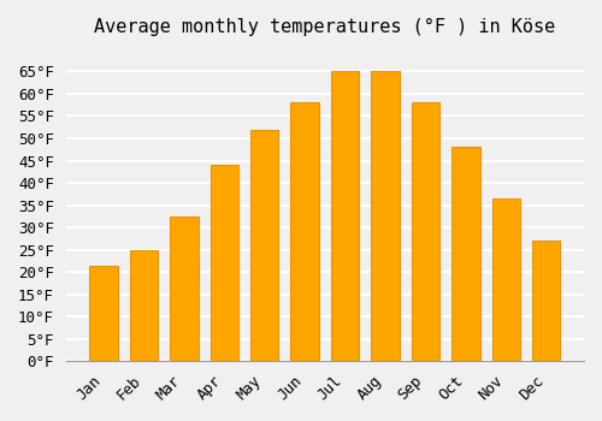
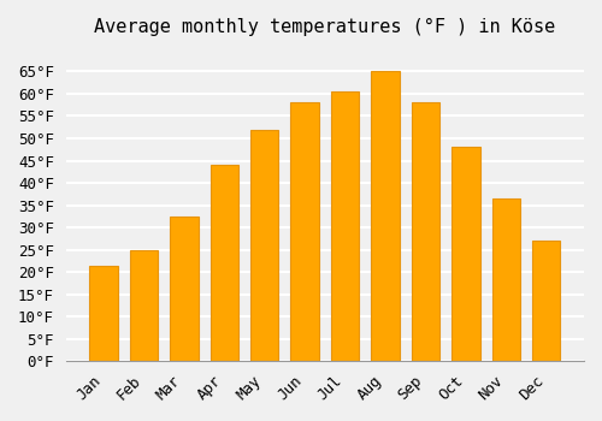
Jul: 65.0°F -> 60.5°F
